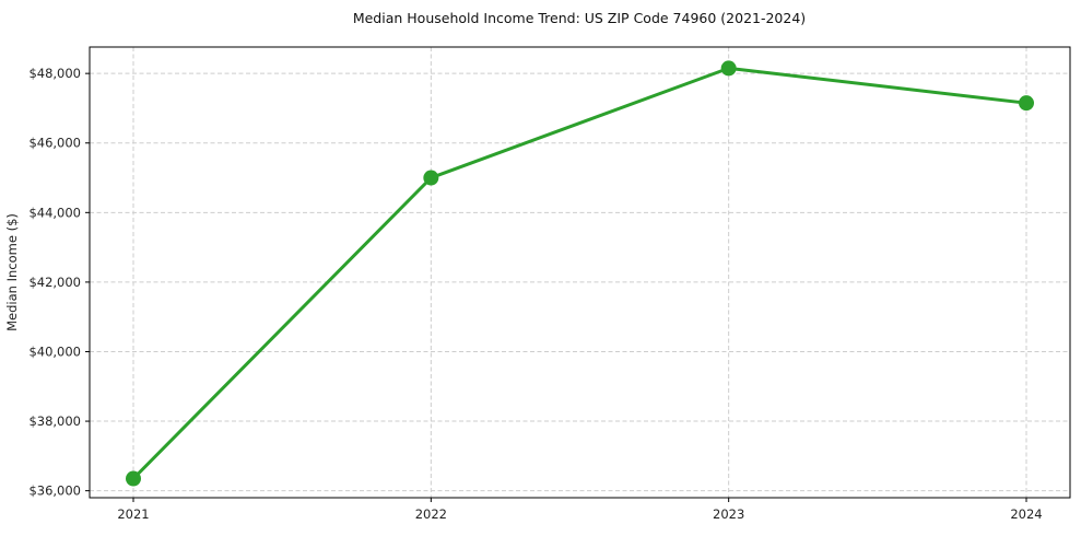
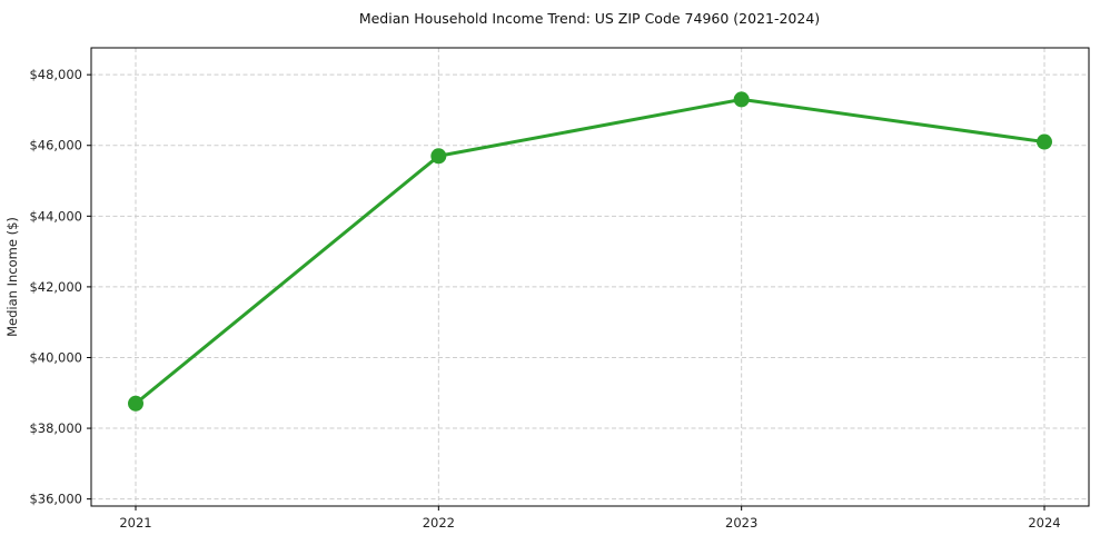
2021: $36400 -> $38700
2022: $45000 -> $45700
2023: $48200 -> $47300
2024: $47200 -> $46100
